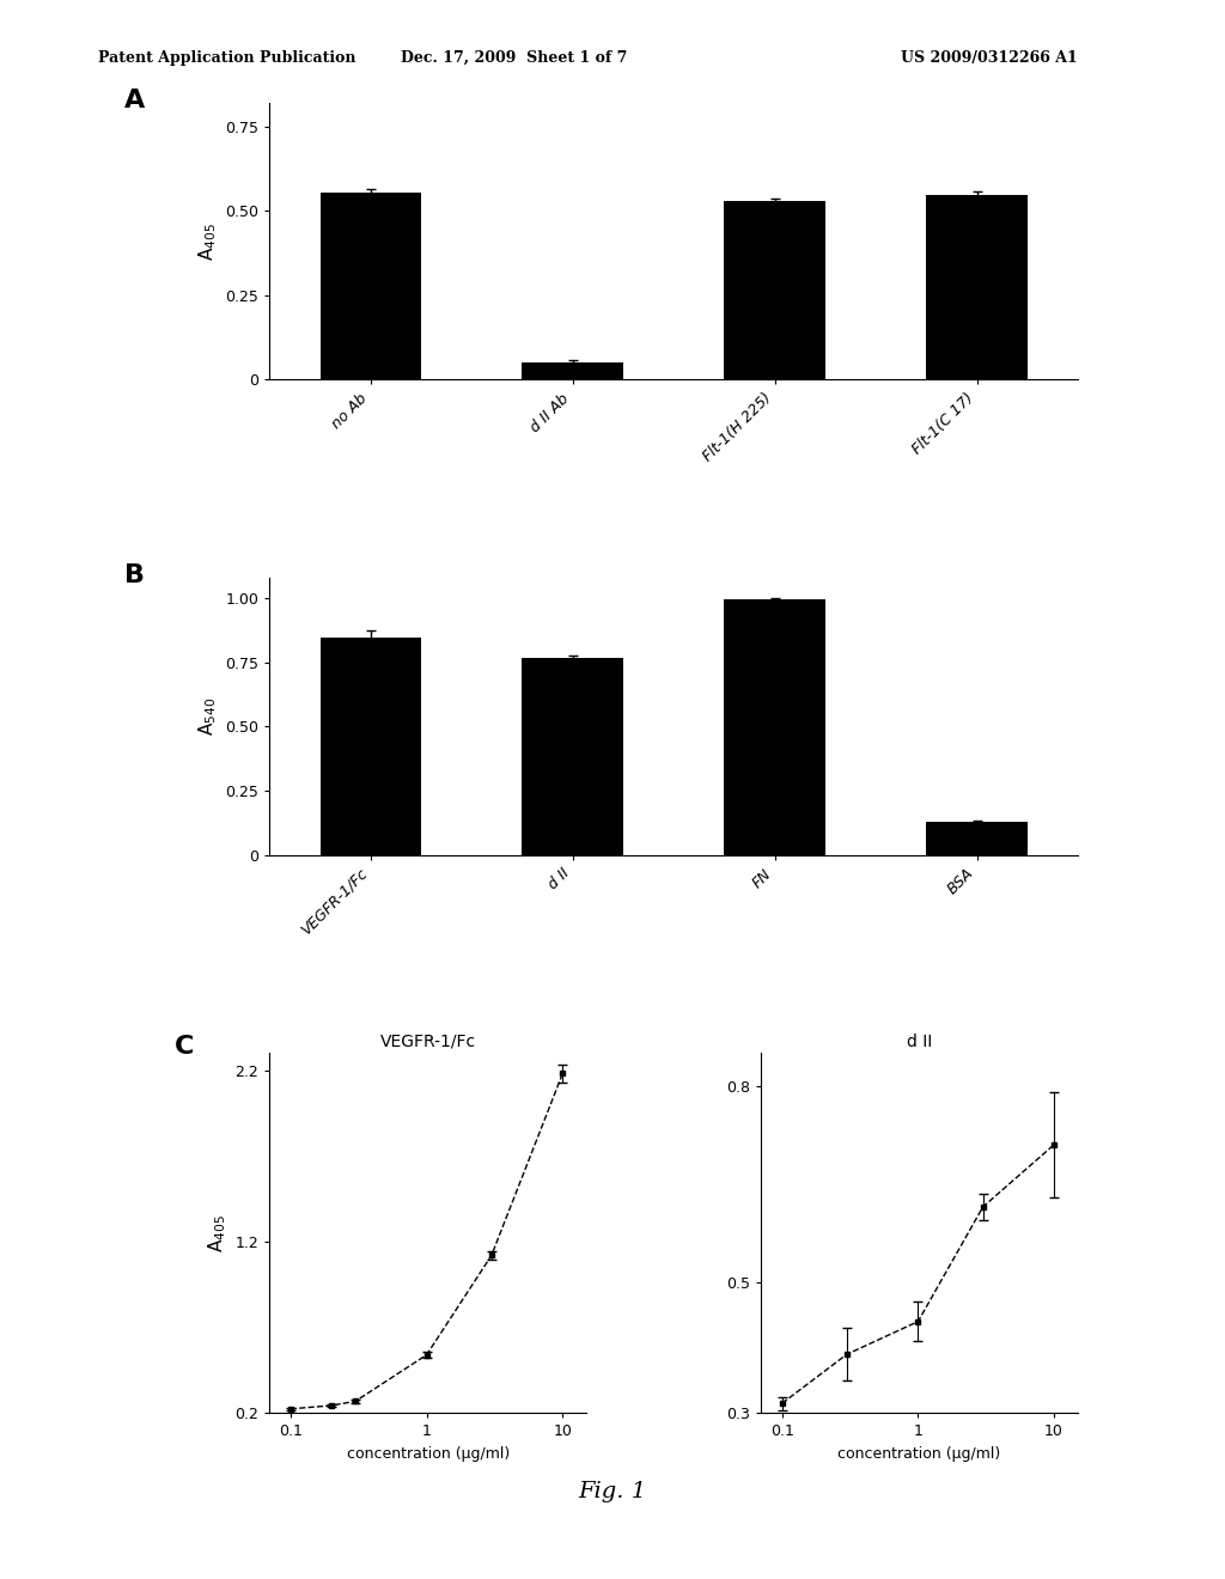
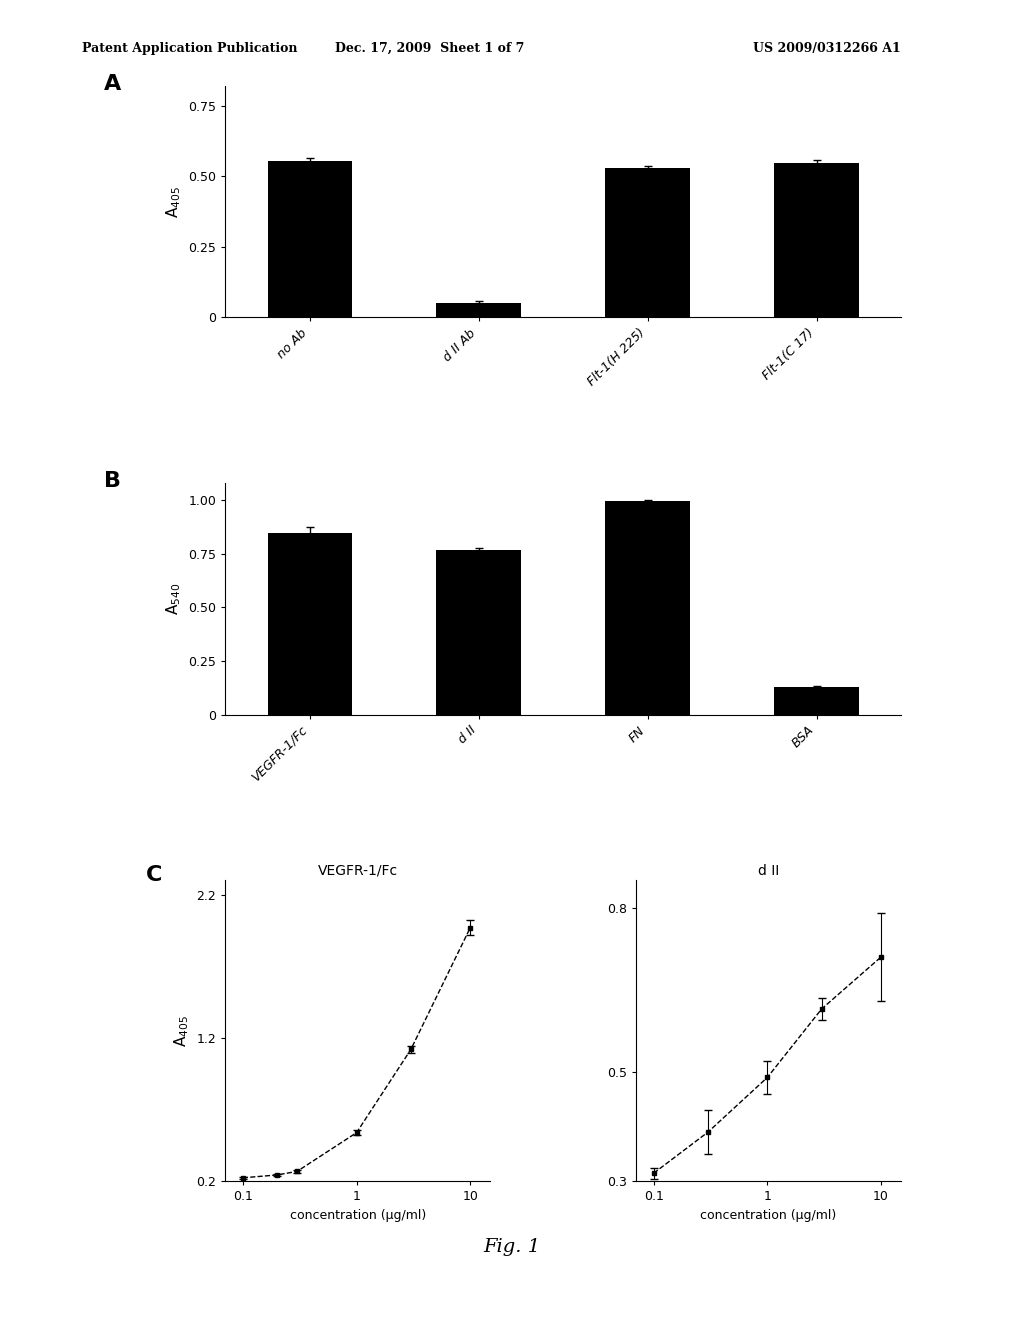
VEGFR-1/Fc/10: 2.18 -> 1.97
d II/1: 0.440 -> 0.490
